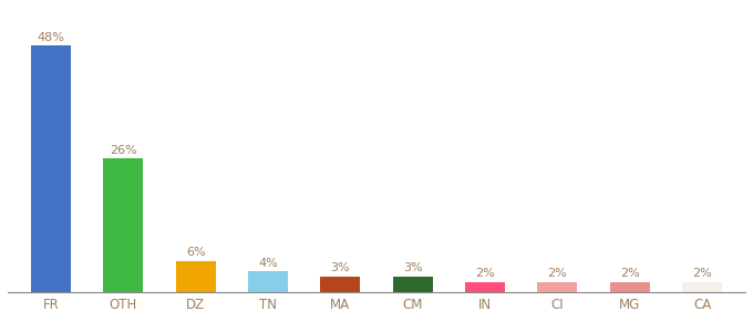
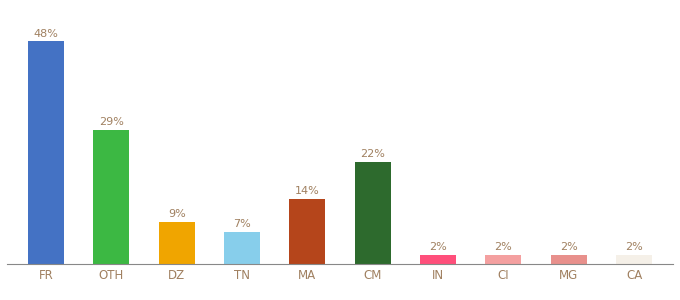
OTH: 26% -> 29%
DZ: 6% -> 9%
TN: 4% -> 7%
MA: 3% -> 14%
CM: 3% -> 22%
